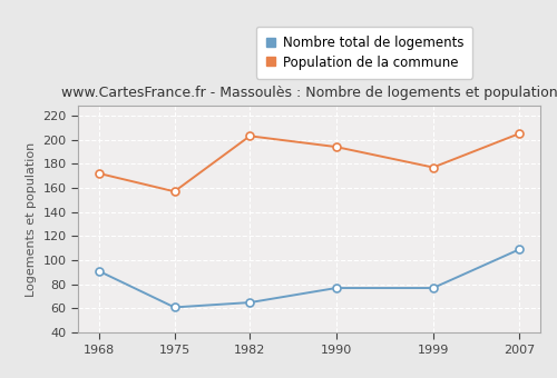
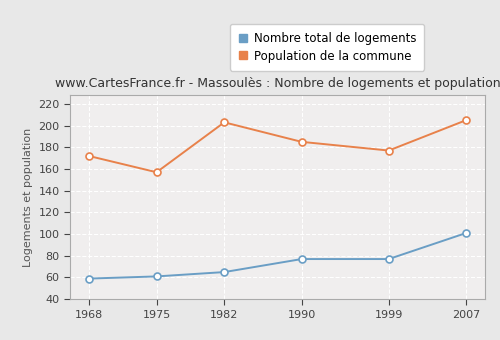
Nombre total de logements/1968: 91 -> 59
Population de la commune/1990: 194 -> 185
Nombre total de logements/2007: 109 -> 101
